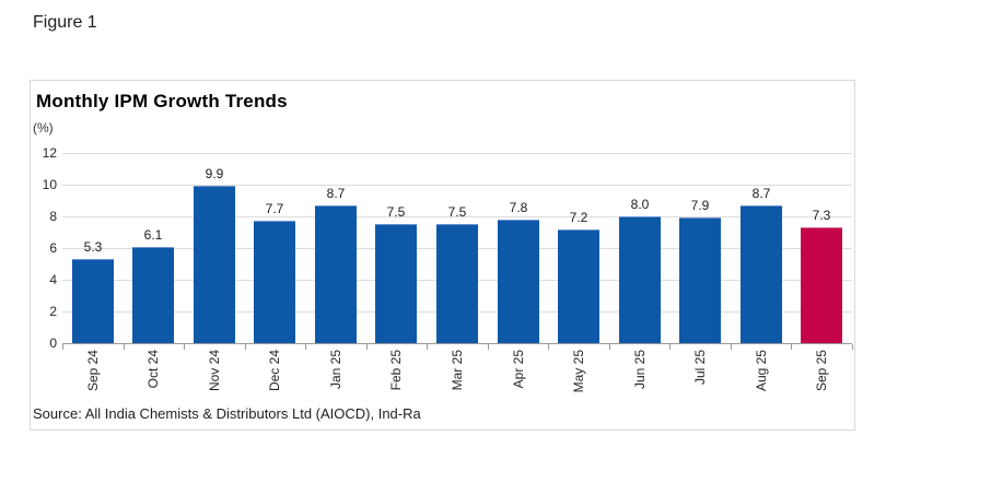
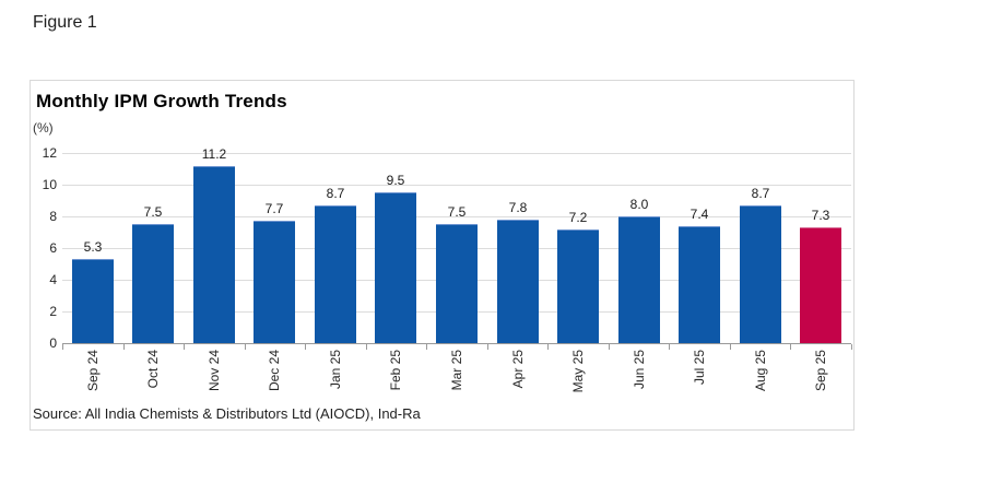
Oct 24: 6.1 -> 7.5
Nov 24: 9.9 -> 11.2
Feb 25: 7.5 -> 9.5
Jul 25: 7.9 -> 7.4
